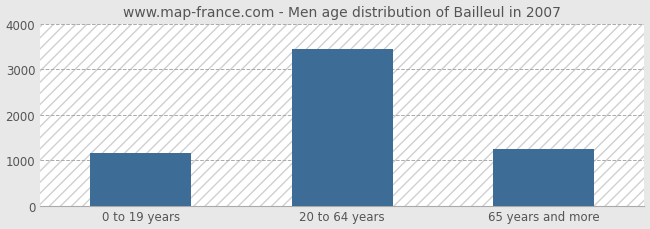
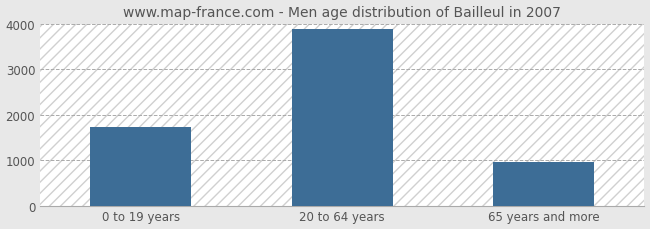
0 to 19 years: 1150 -> 1720
20 to 64 years: 3450 -> 3880
65 years and more: 1250 -> 960
